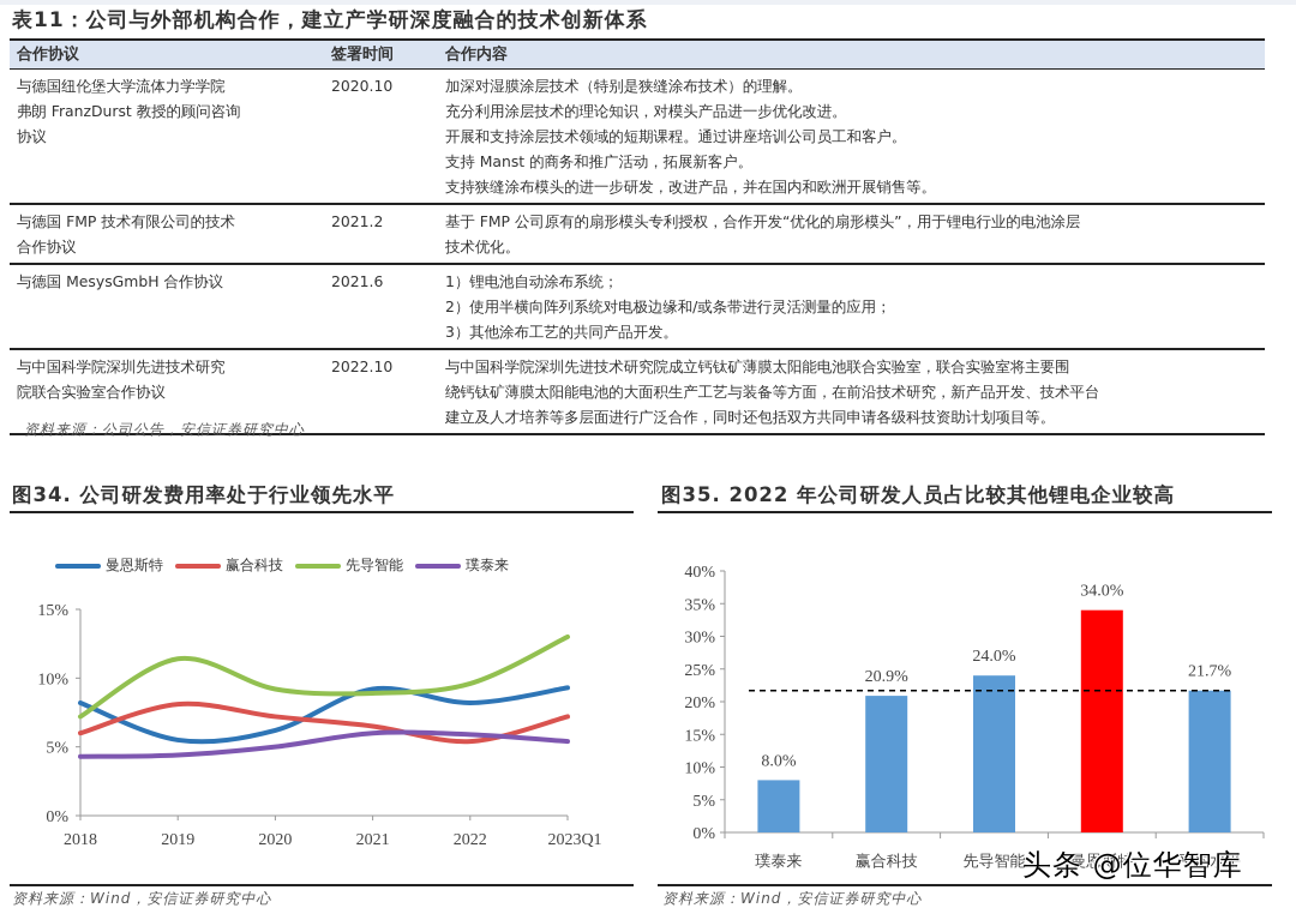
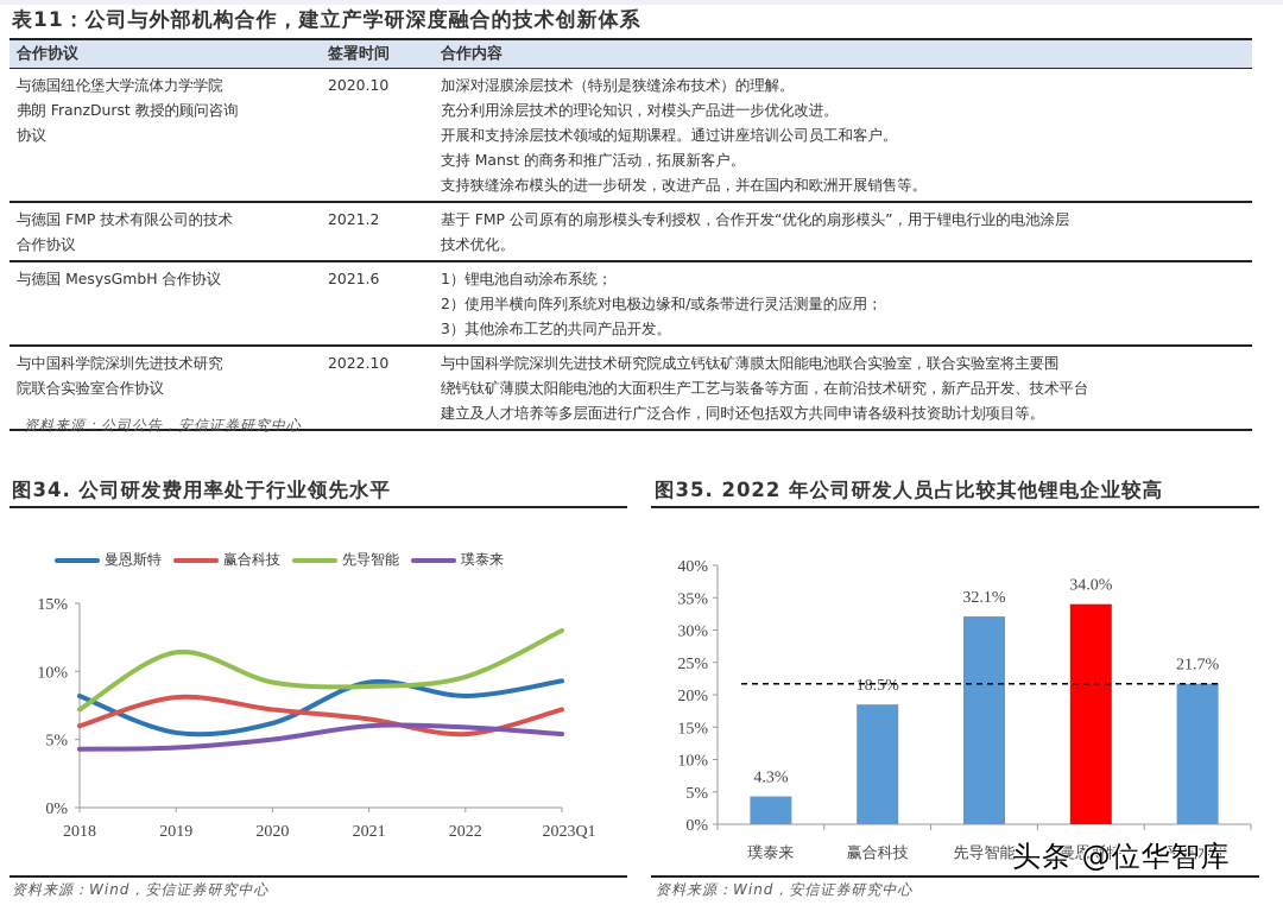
图35. 2022 年公司研发人员占比较其他锂电企业较高/璞泰来: 8.0% -> 4.3%
图35. 2022 年公司研发人员占比较其他锂电企业较高/赢合科技: 20.9% -> 18.5%
图35. 2022 年公司研发人员占比较其他锂电企业较高/先导智能: 24.0% -> 32.1%
